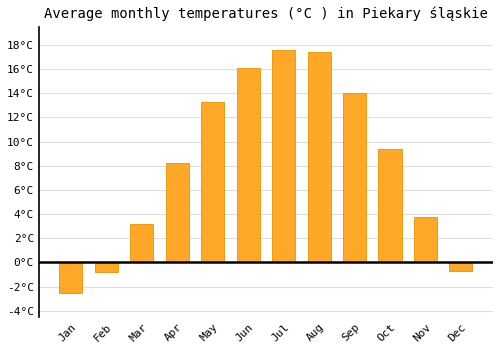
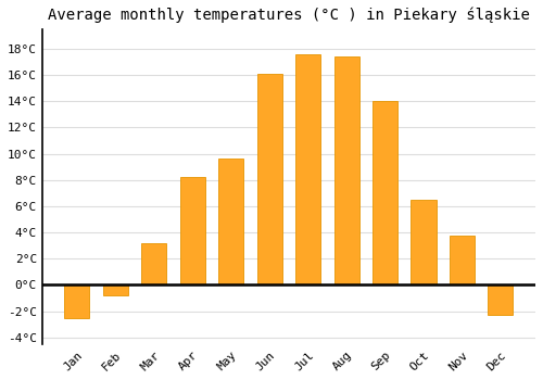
May: 13.3°C -> 9.6°C
Oct: 9.4°C -> 6.5°C
Dec: -0.7°C -> -2.3°C
